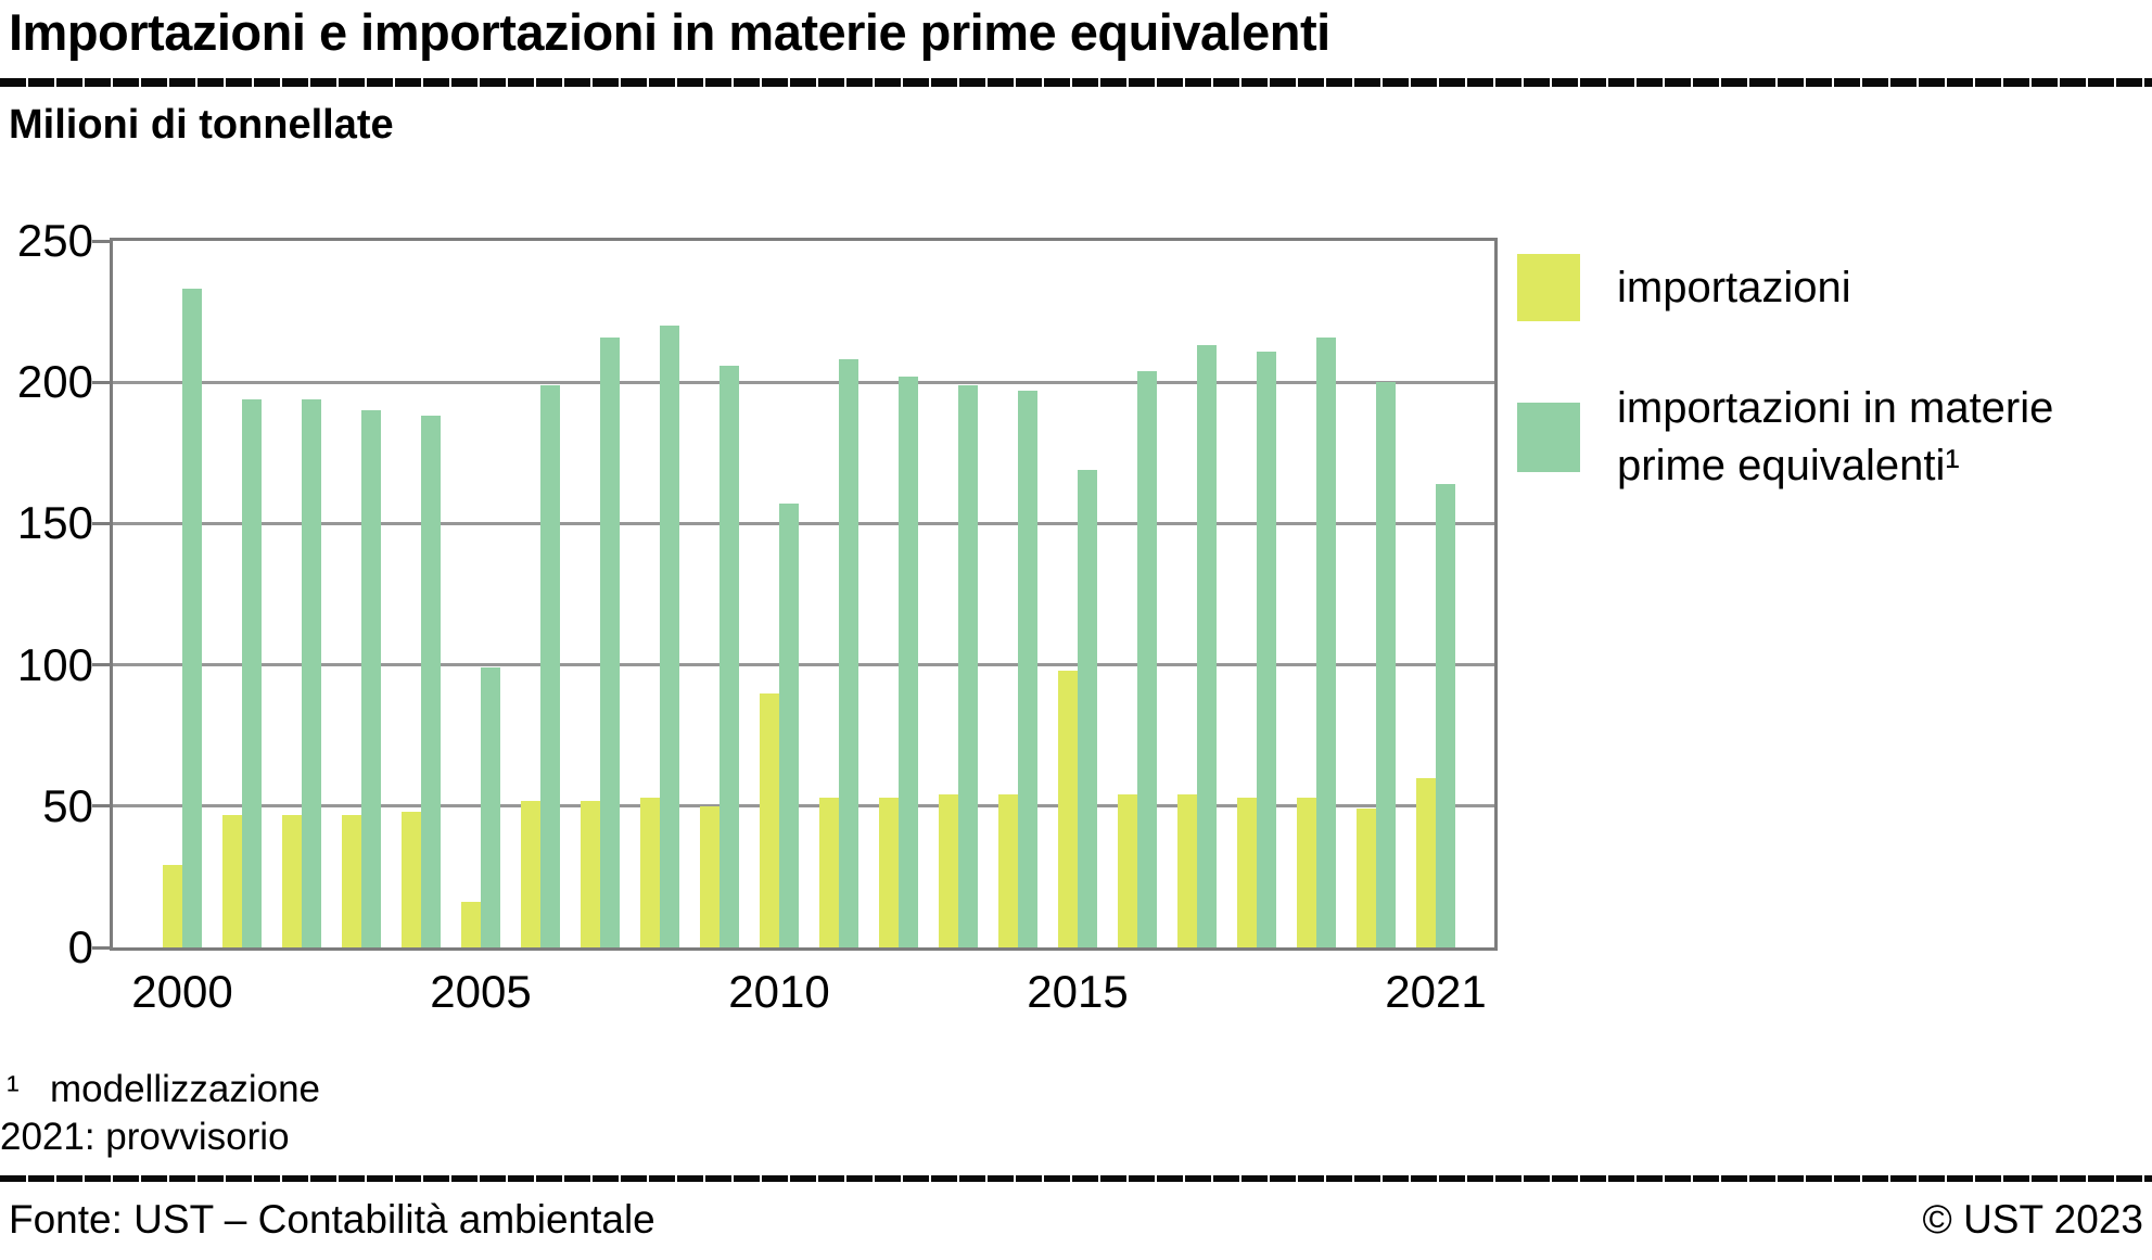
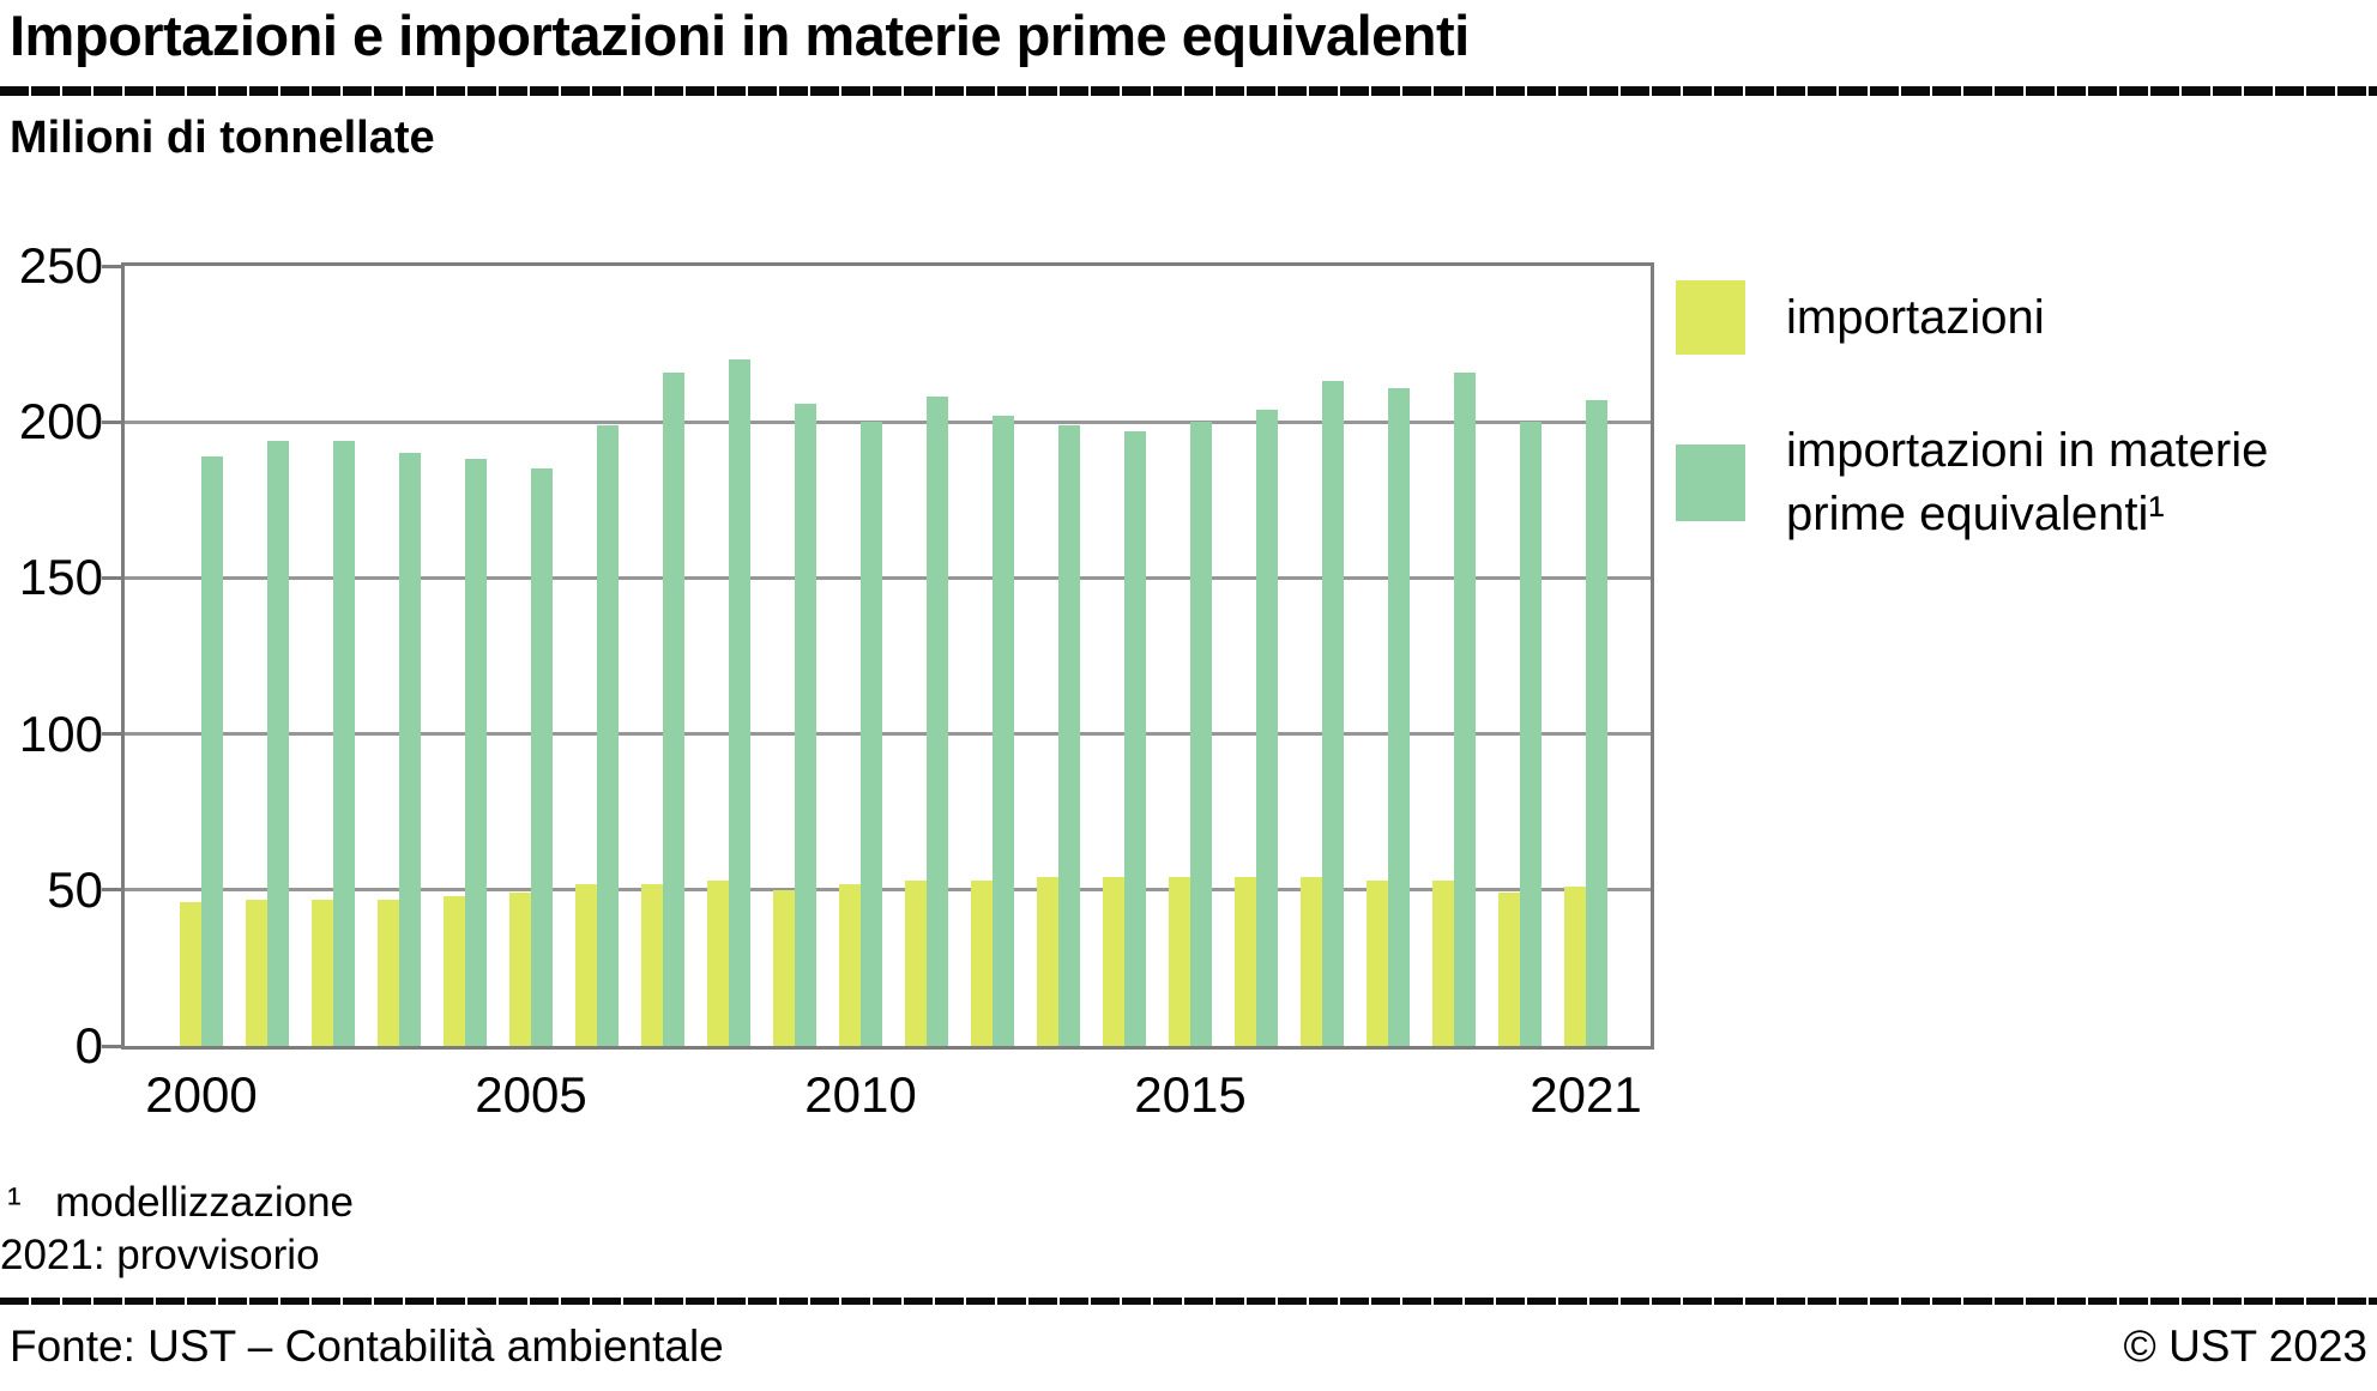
importazioni/2000: 29 -> 46
importazioni in materie prime equivalenti¹/2000: 233 -> 189
importazioni/2005: 16 -> 49
importazioni in materie prime equivalenti¹/2005: 99 -> 185
importazioni/2010: 90 -> 52
importazioni in materie prime equivalenti¹/2010: 157 -> 200
importazioni/2015: 98 -> 54
importazioni in materie prime equivalenti¹/2015: 169 -> 200
importazioni/2021: 60 -> 51
importazioni in materie prime equivalenti¹/2021: 164 -> 207
